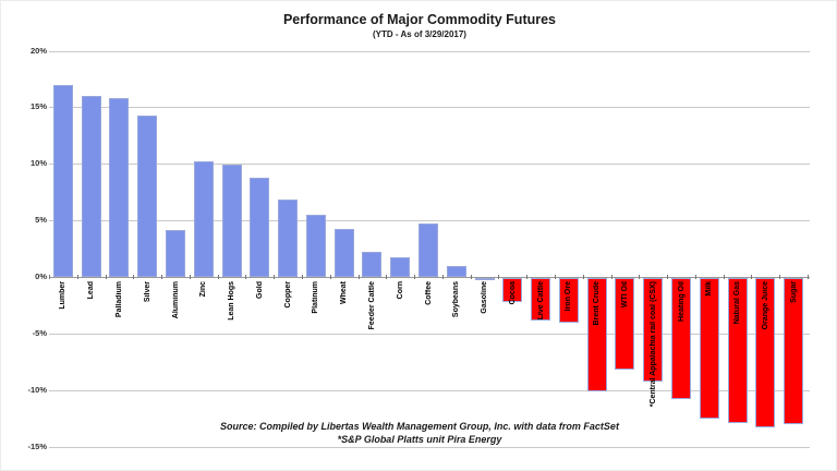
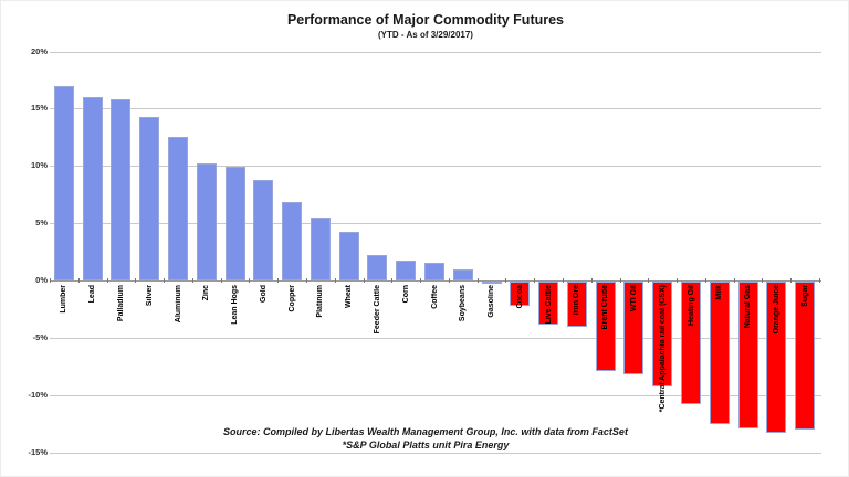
Aluminum: 4.1% -> 12.5%
Coffee: 4.7% -> 1.5%
Brent Crude: -10.0% -> -7.8%
